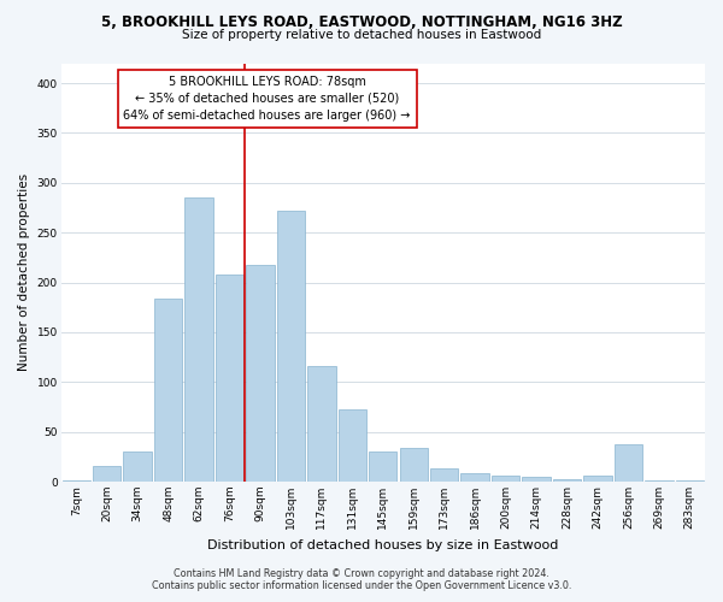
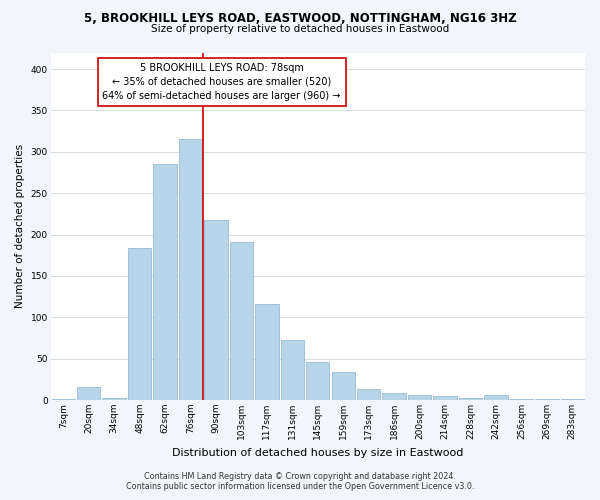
34sqm: 30 -> 2
76sqm: 208 -> 315
103sqm: 272 -> 191
145sqm: 30 -> 46
256sqm: 38 -> 1
